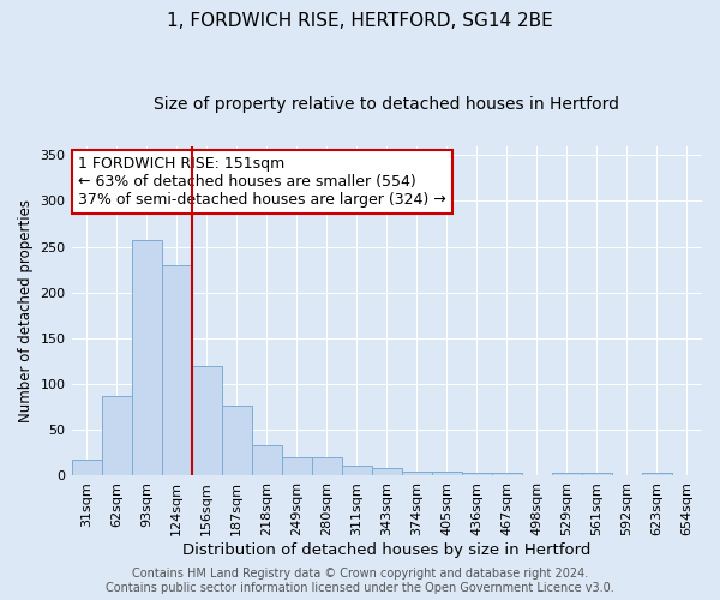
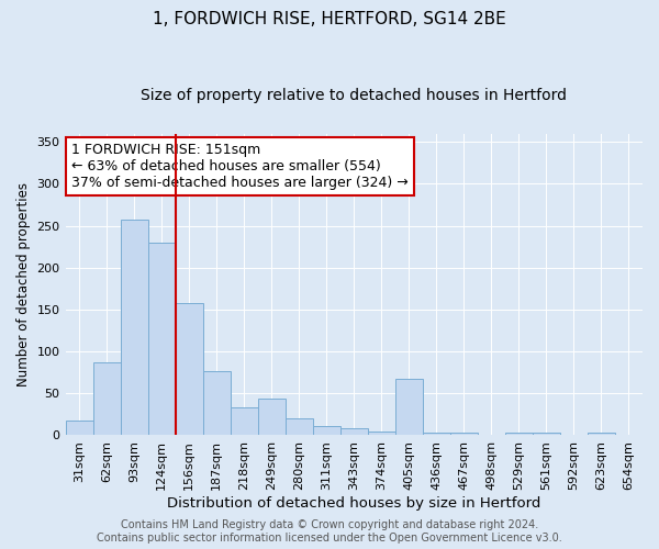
156sqm: 120 -> 158
249sqm: 20 -> 44
405sqm: 4 -> 68
